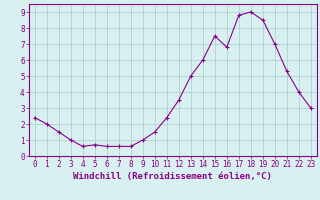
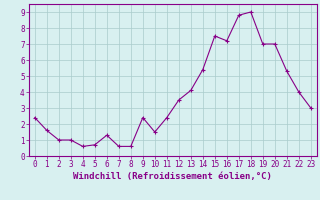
1: 2.0 -> 1.6
2: 1.5 -> 1.0
6: 0.6 -> 1.3
9: 1.0 -> 2.4
13: 5.0 -> 4.1
14: 6.0 -> 5.4
16: 6.8 -> 7.2
19: 8.5 -> 7.0
